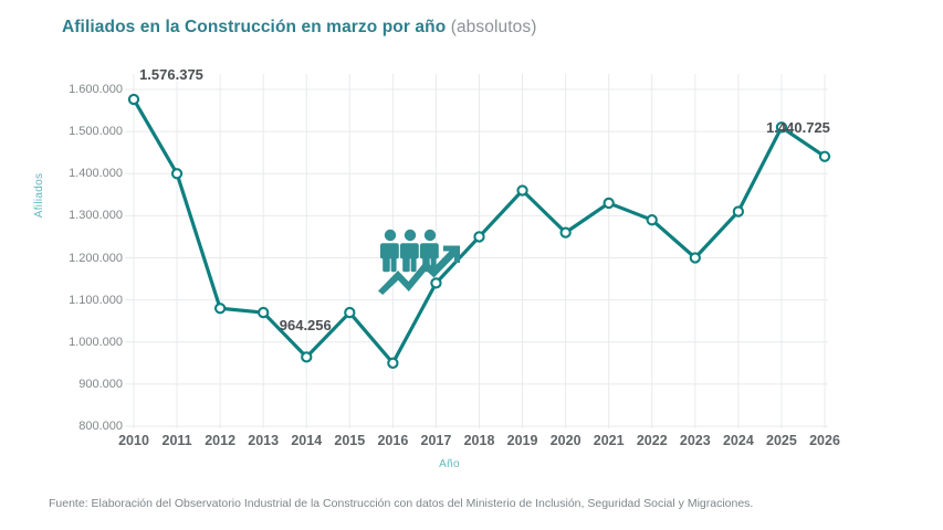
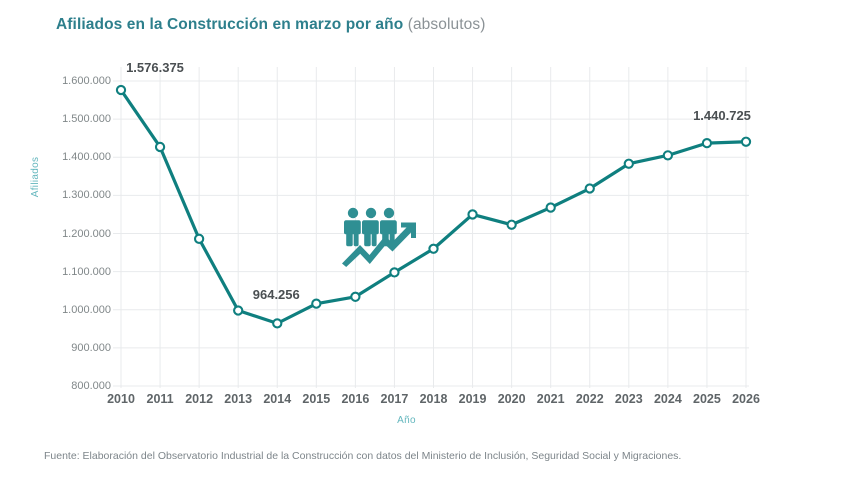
2011: 1400000 -> 1430000
2012: 1080000 -> 1190000
2013: 1070000 -> 1000000
2015: 1070000 -> 1020000
2016: 950000 -> 1030000
2017: 1140000 -> 1100000
2018: 1250000 -> 1160000
2019: 1360000 -> 1250000
2020: 1260000 -> 1220000
2021: 1330000 -> 1270000
2022: 1290000 -> 1320000
2023: 1200000 -> 1380000
2024: 1310000 -> 1400000
2025: 1510000 -> 1440000
